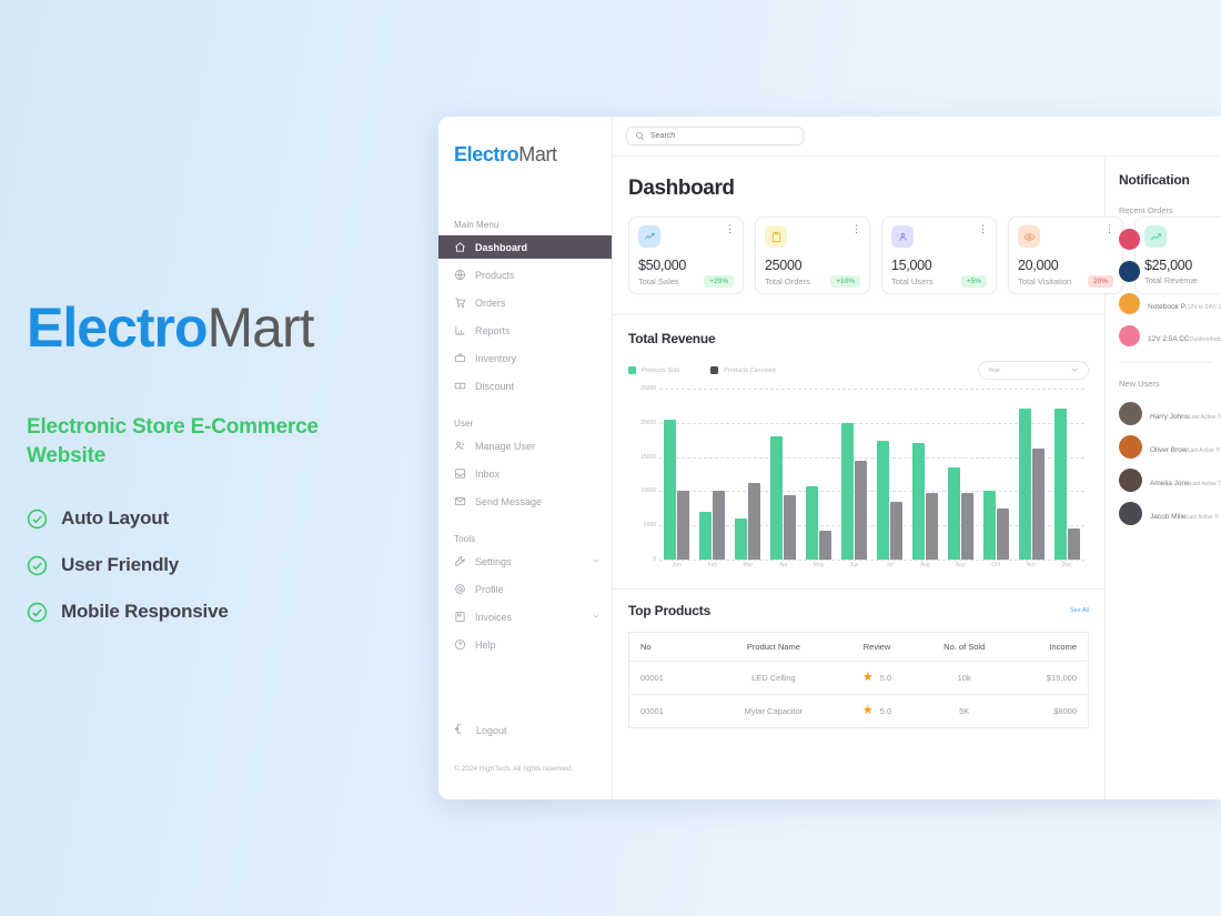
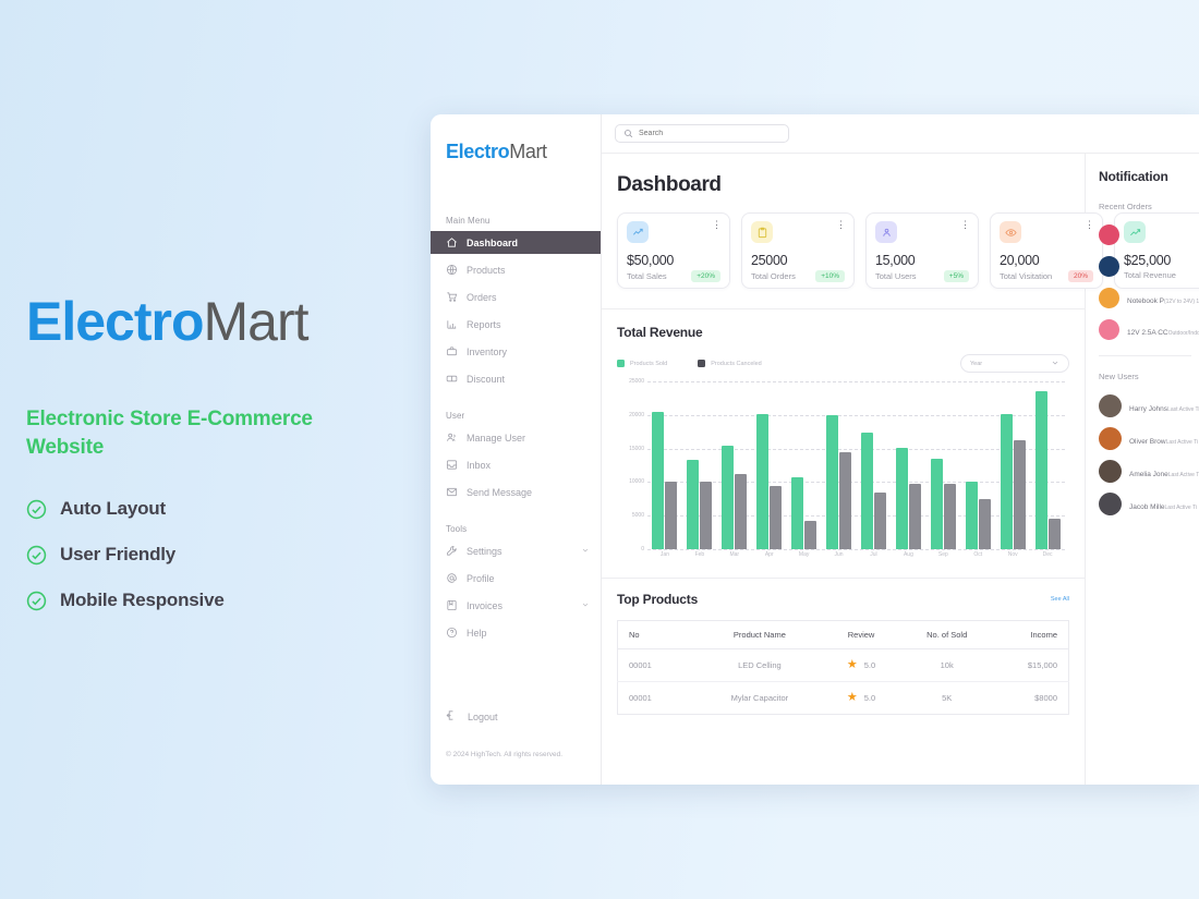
Products Sold/Feb: 7000 -> 13000
Products Sold/Mar: 6000 -> 15000
Products Sold/Apr: 18000 -> 20000
Products Sold/Aug: 17000 -> 15000
Products Sold/Nov: 22000 -> 20000
Products Sold/Dec: 22000 -> 24000
